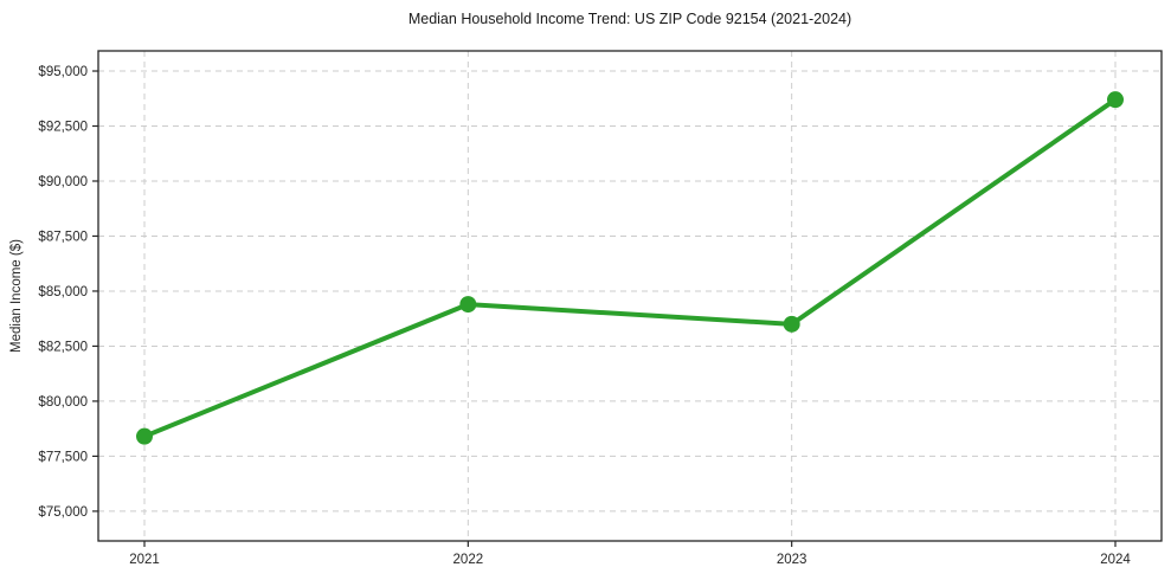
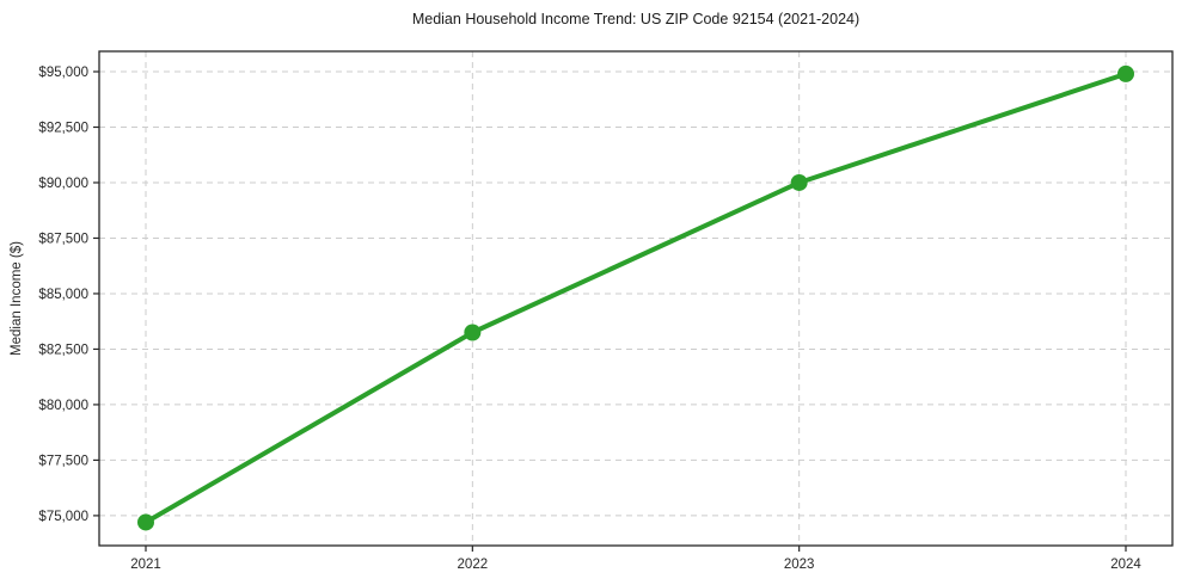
2021: $78400 -> $74700
2022: $84400 -> $83200
2023: $83500 -> $90000
2024: $93700 -> $94900
